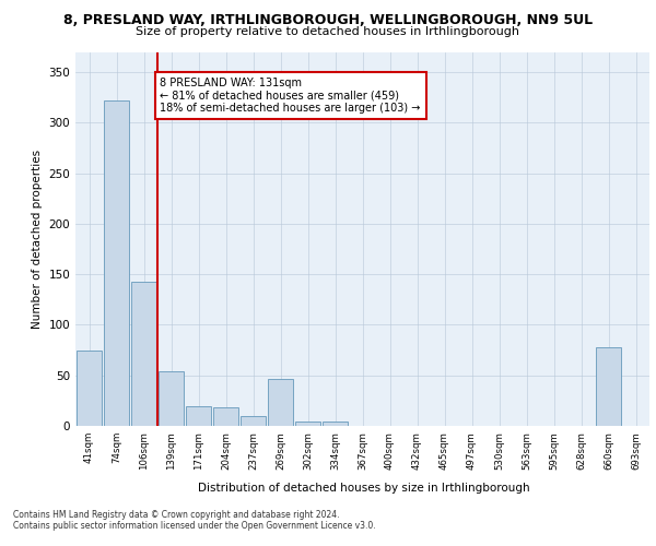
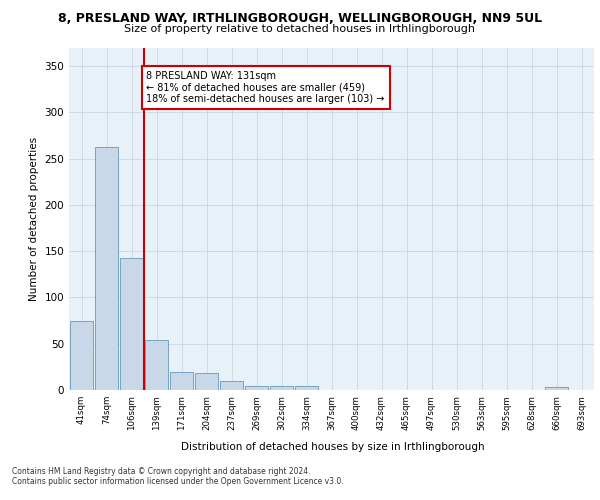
74sqm: 322 -> 262
269sqm: 46 -> 4
660sqm: 78 -> 3
